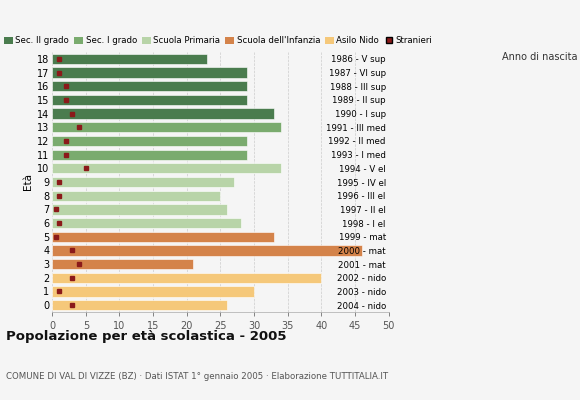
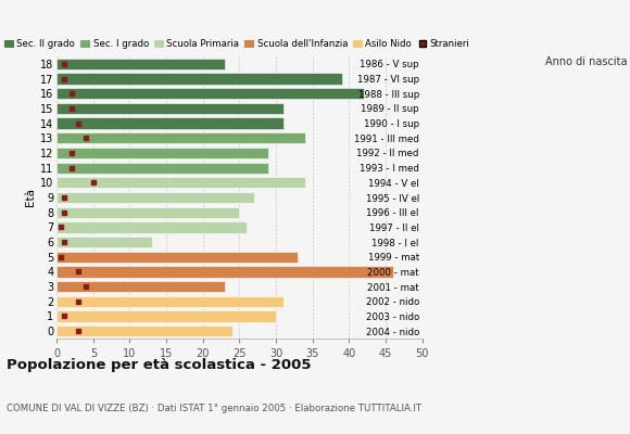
17: 29 -> 39
16: 29 -> 42
15: 29 -> 31
14: 33 -> 31
6: 28 -> 13
3: 21 -> 23
2: 40 -> 31
0: 26 -> 24
